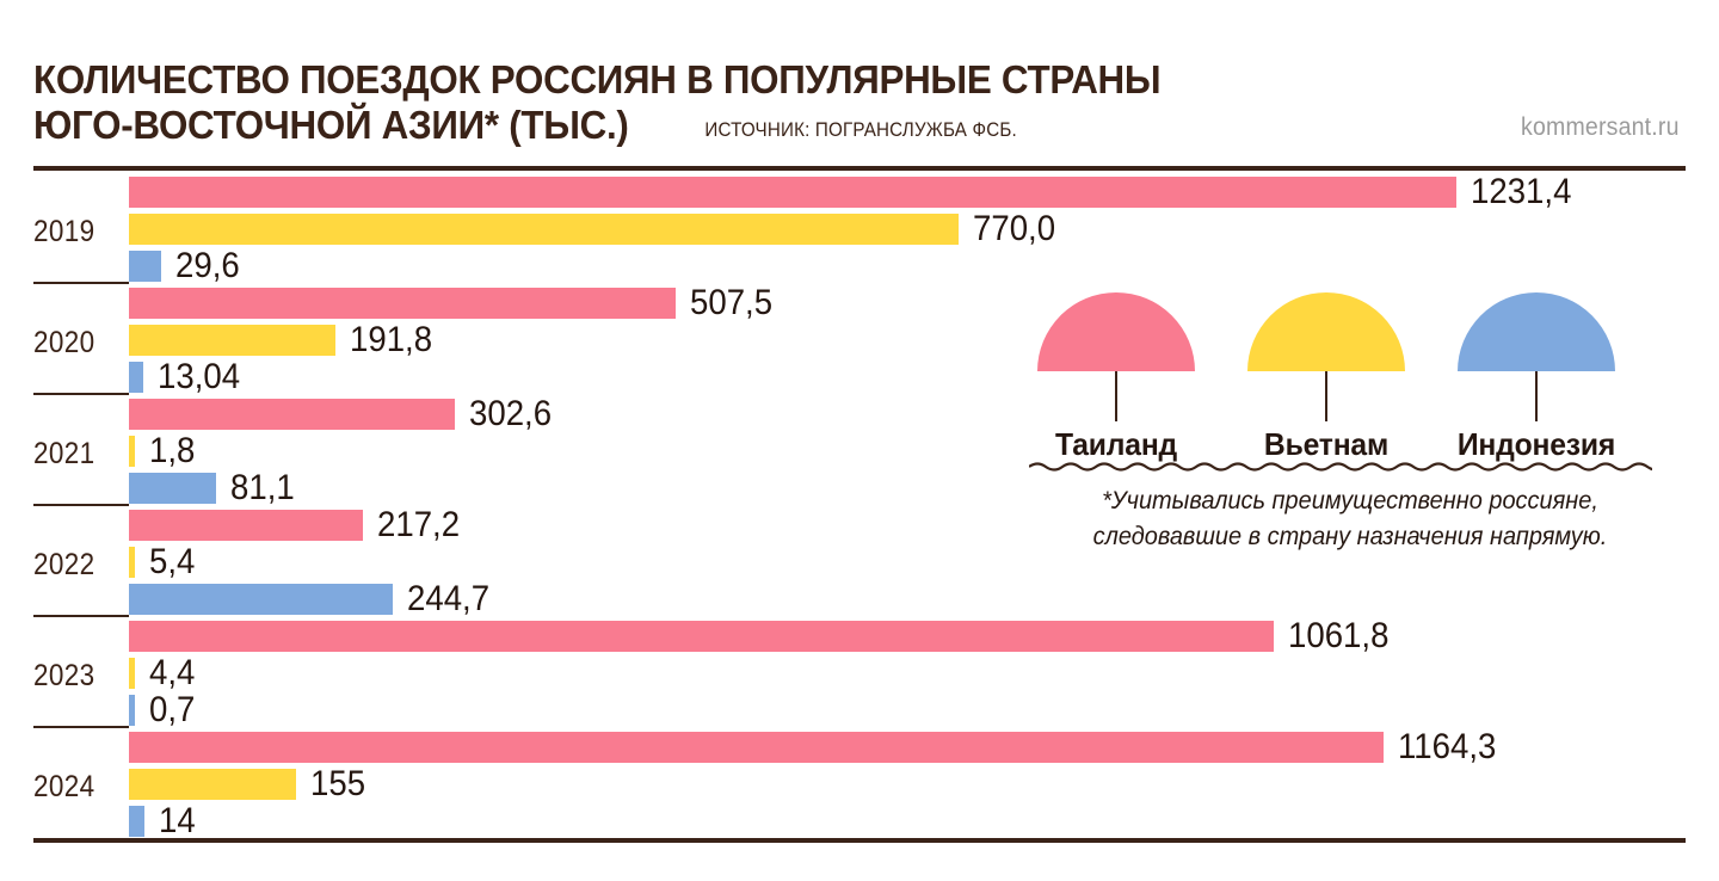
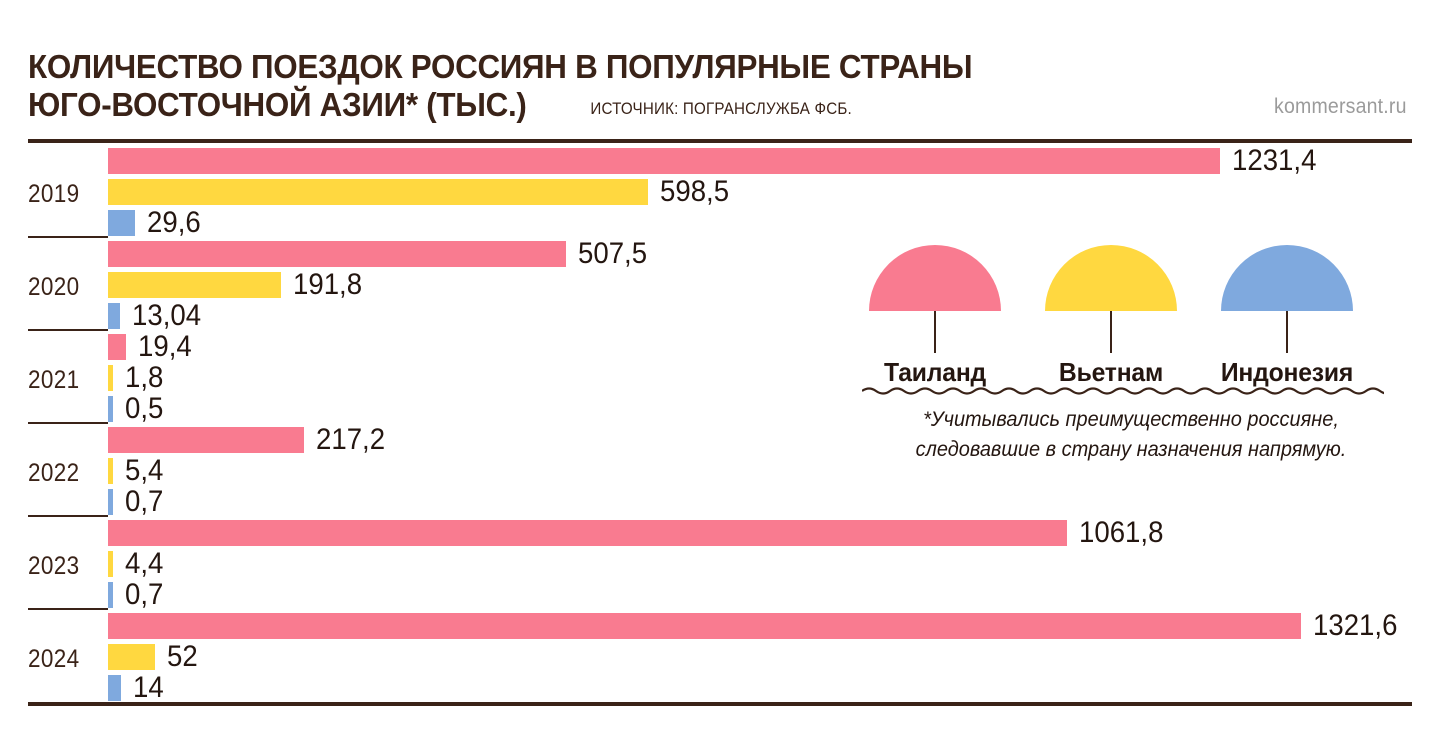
Вьетнам/2019: 770,0 -> 598,5
Таиланд/2021: 302,6 -> 19,4
Индонезия/2021: 81,1 -> 0,5
Индонезия/2022: 244,7 -> 0,7
Таиланд/2024: 1164,3 -> 1321,6
Вьетнам/2024: 155 -> 52
